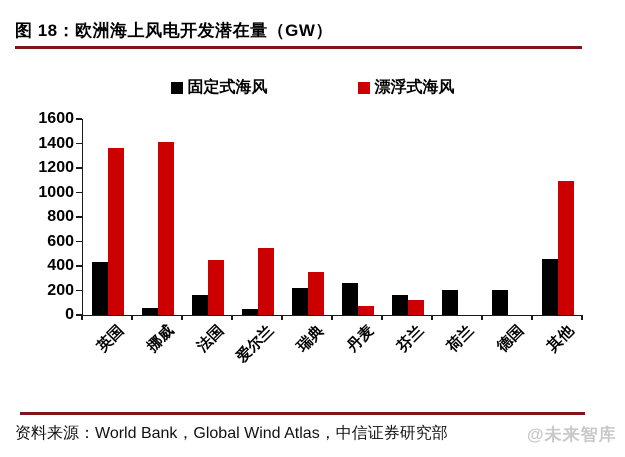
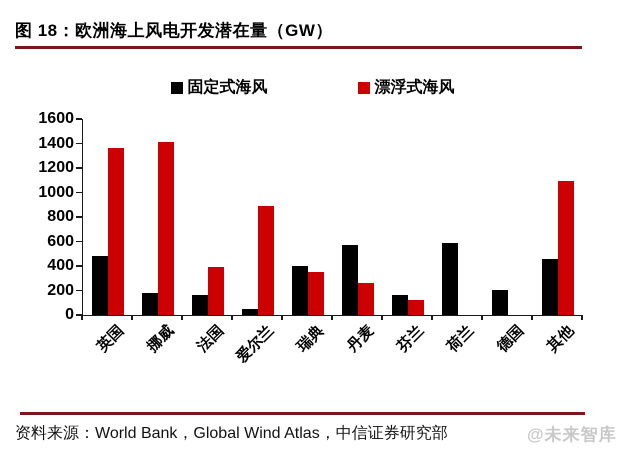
固定式海风/英国: 430 -> 480
固定式海风/挪威: 60 -> 180
漂浮式海风/法国: 450 -> 390
漂浮式海风/爱尔兰: 550 -> 890
固定式海风/瑞典: 220 -> 400
固定式海风/丹麦: 260 -> 570
漂浮式海风/丹麦: 70 -> 260
固定式海风/荷兰: 200 -> 590
